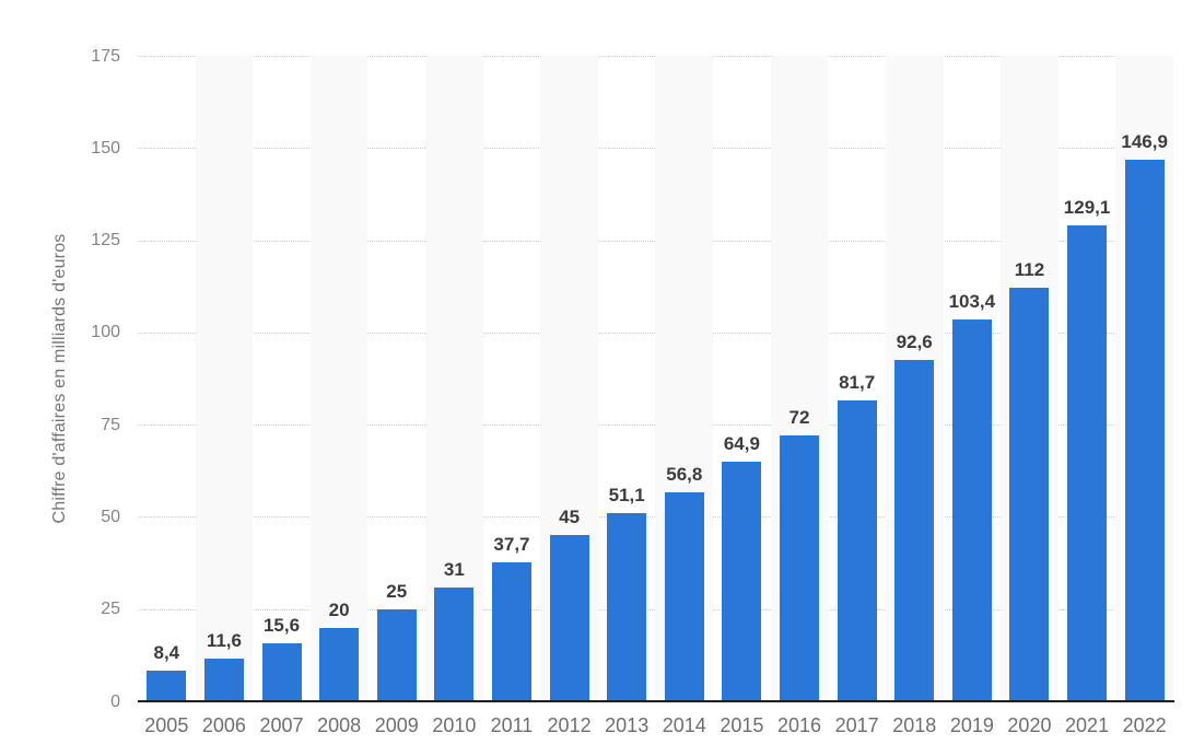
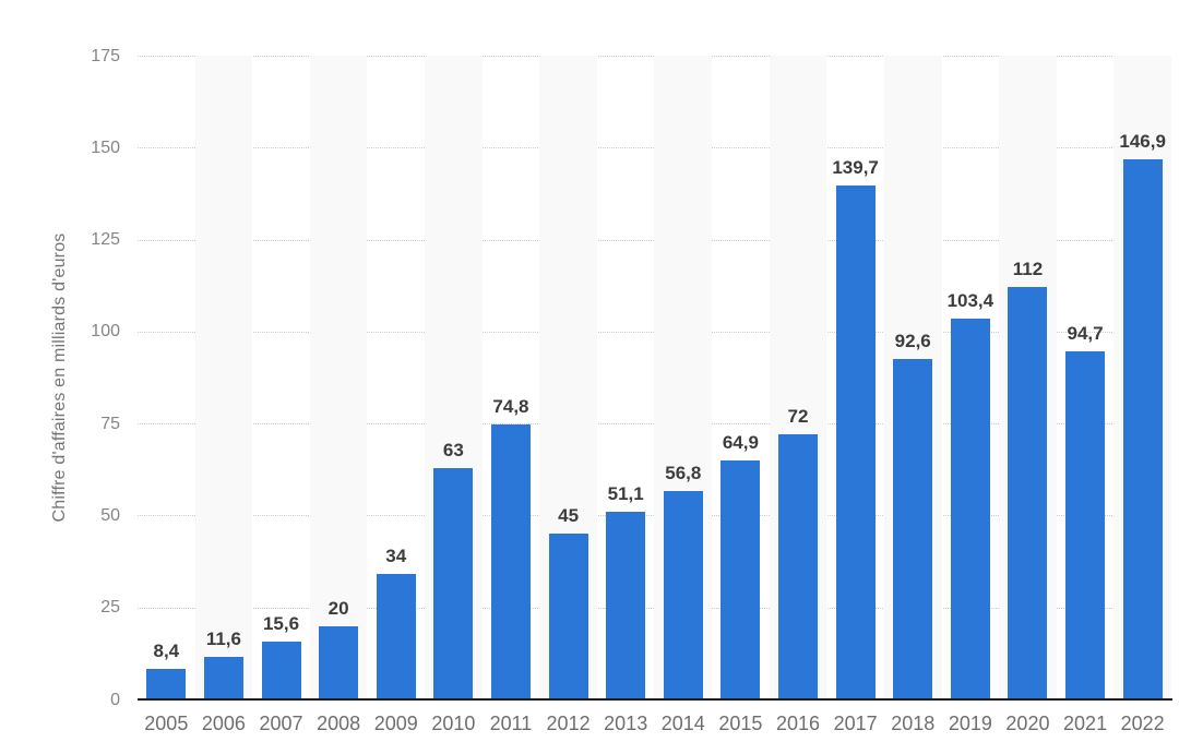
2009: 25 -> 34
2010: 31 -> 63
2011: 37,7 -> 74,8
2017: 81,7 -> 139,7
2021: 129,1 -> 94,7
